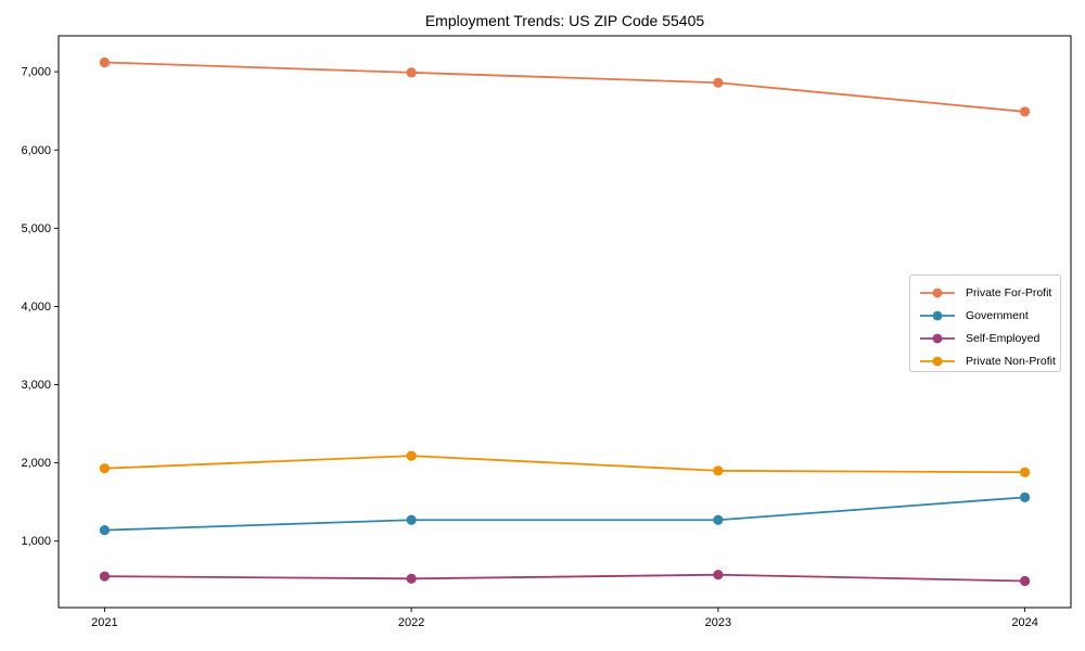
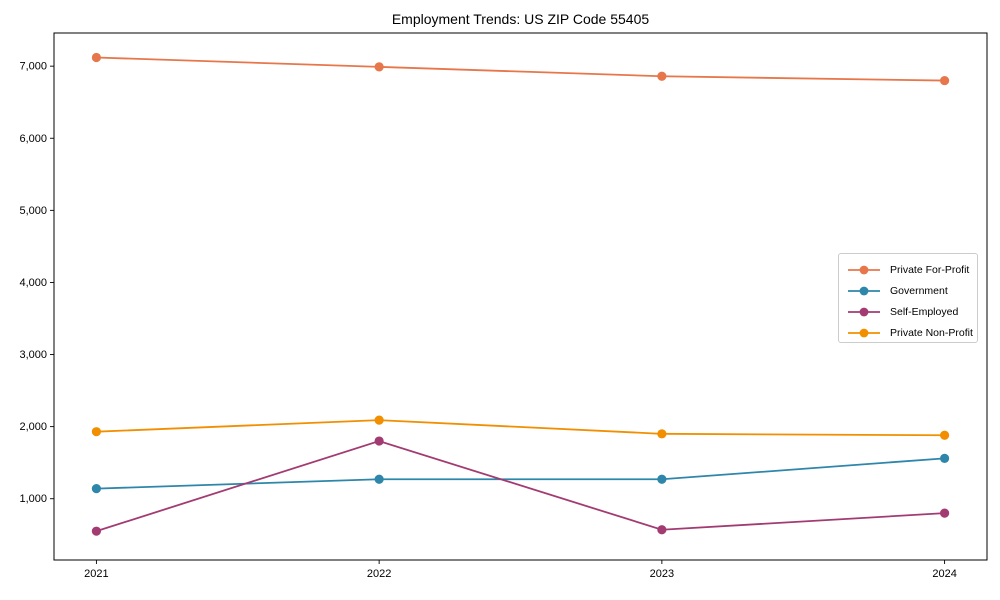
Self-Employed/2022: 500 -> 1800
Private For-Profit/2024: 6500 -> 6800
Self-Employed/2024: 500 -> 800
